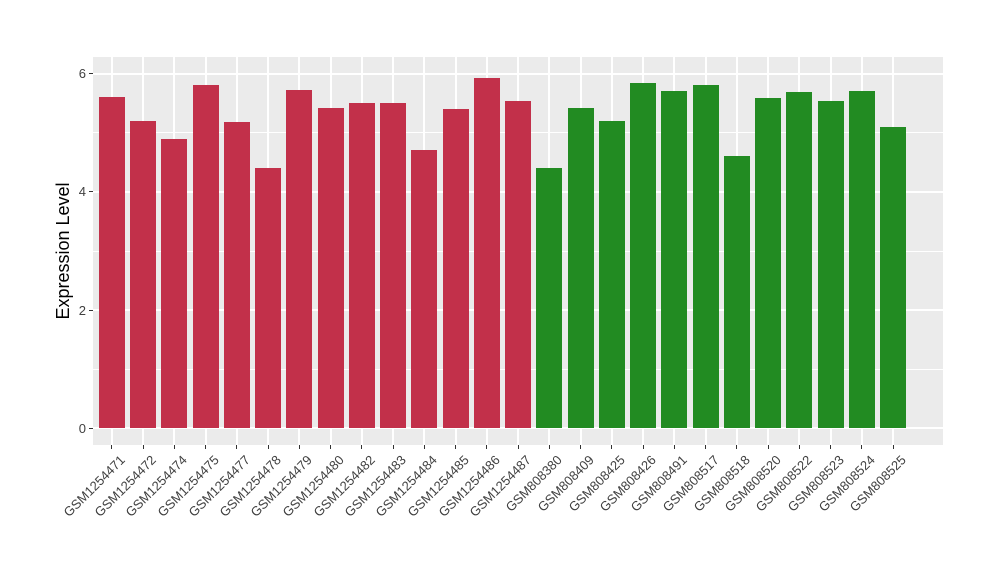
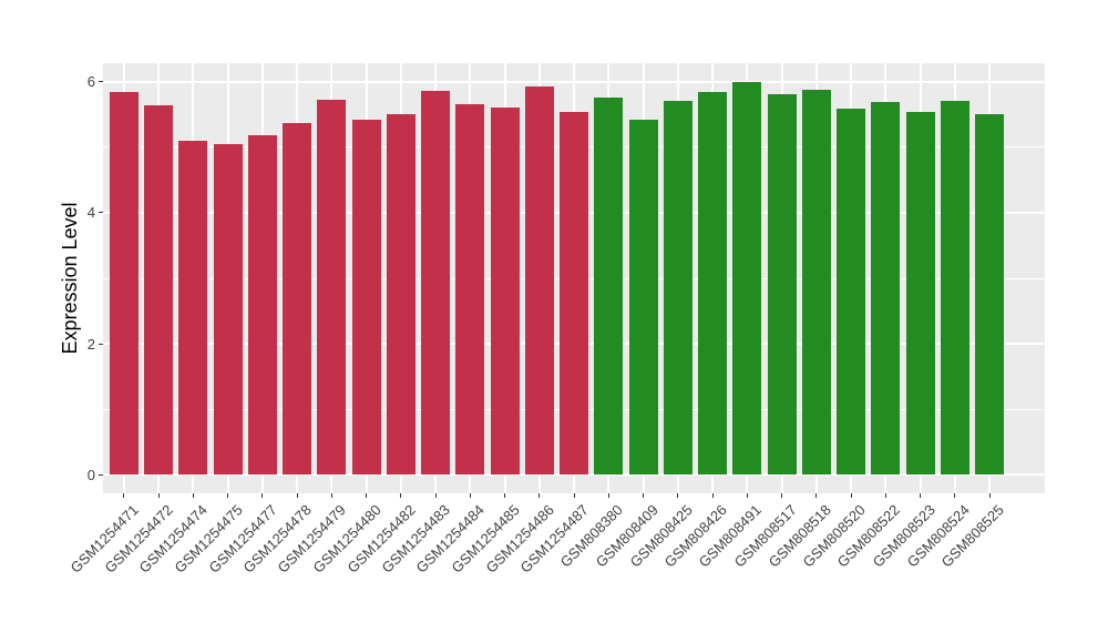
GSM1254471: 5.6 -> 5.8
GSM1254472: 5.2 -> 5.6
GSM1254474: 4.9 -> 5.1
GSM1254475: 5.8 -> 5.0
GSM1254478: 4.4 -> 5.4
GSM1254483: 5.5 -> 5.8
GSM1254484: 4.7 -> 5.7
GSM1254485: 5.4 -> 5.6
GSM808380: 4.4 -> 5.8
GSM808425: 5.2 -> 5.7
GSM808491: 5.7 -> 6.0
GSM808518: 4.6 -> 5.9
GSM808525: 5.1 -> 5.5
